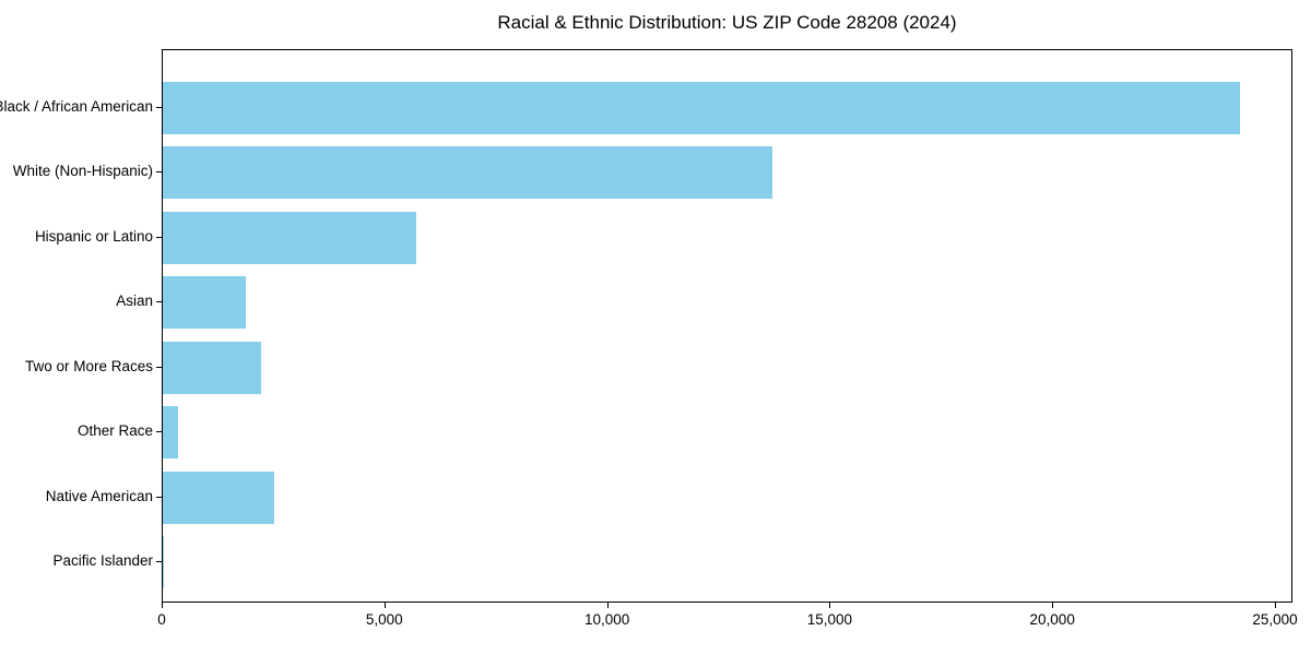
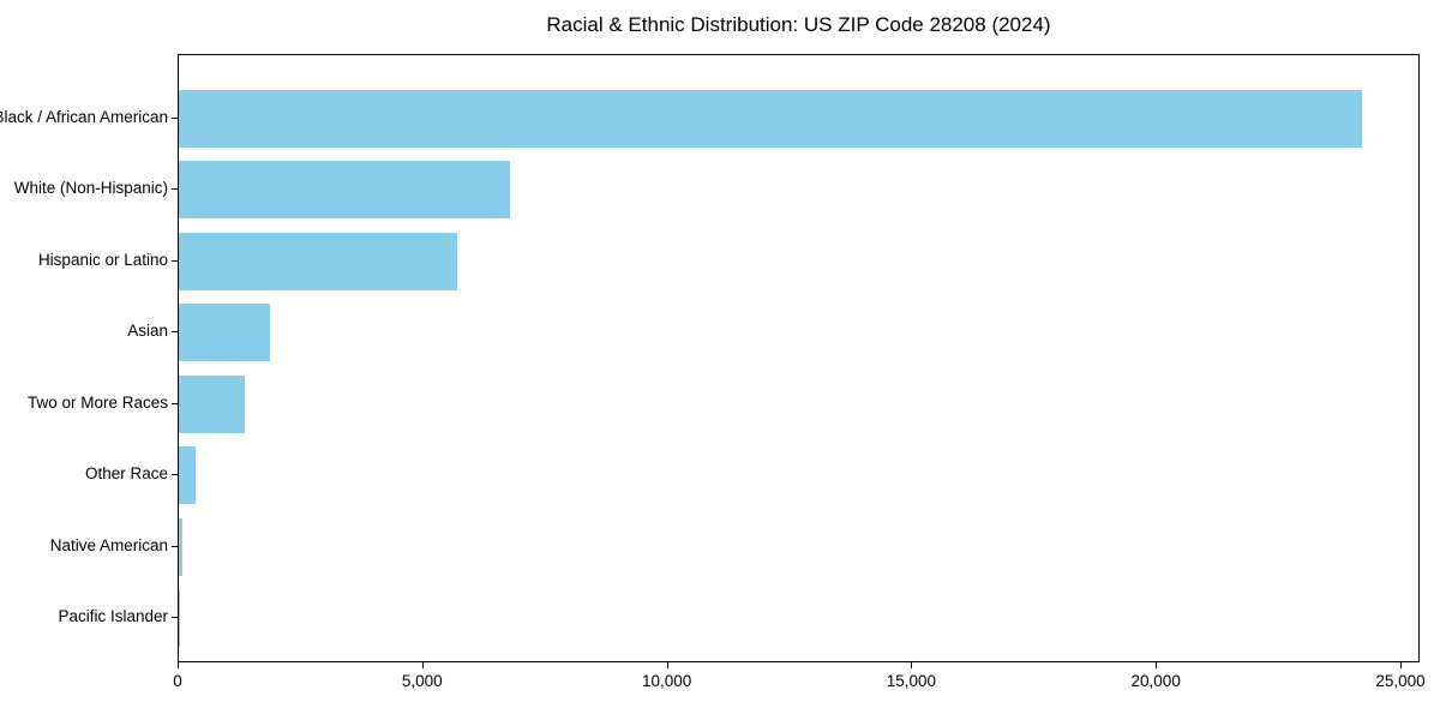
White (Non-Hispanic): 13700 -> 6800
Two or More Races: 2200 -> 1400
Native American: 2500 -> 100
